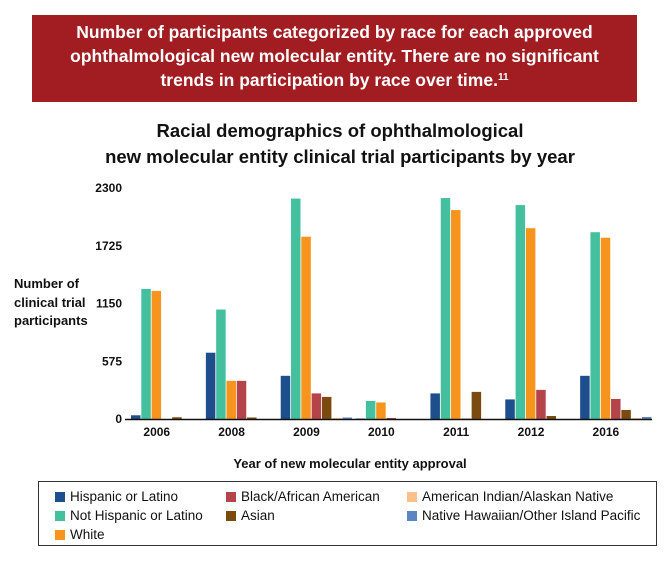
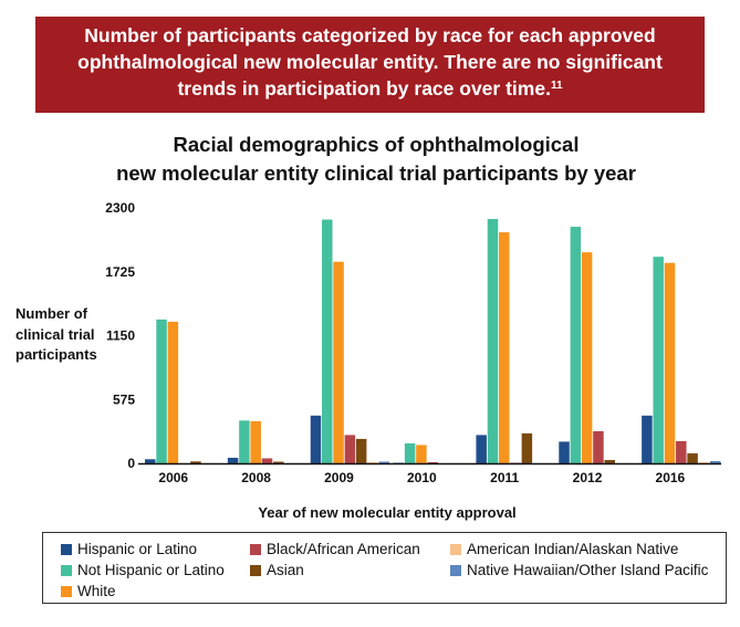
Hispanic or Latino/2008: 660 -> 50
Not Hispanic or Latino/2008: 1090 -> 380
Black/African American/2008: 380 -> 40
